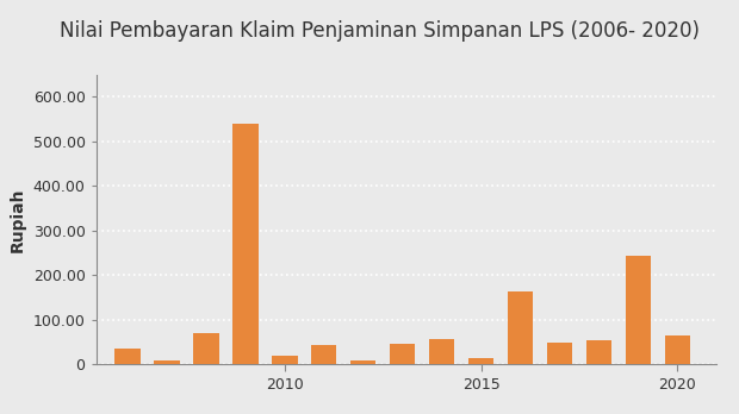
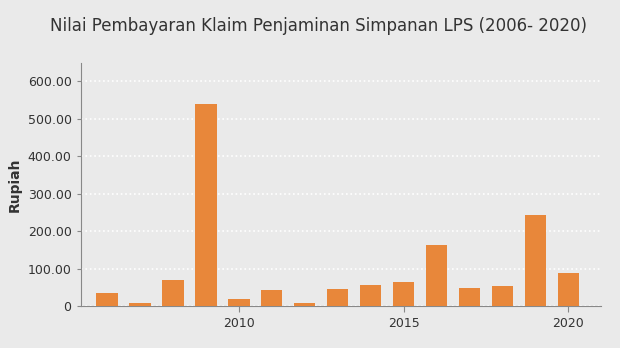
2015: 13 -> 65
2020: 65 -> 90
